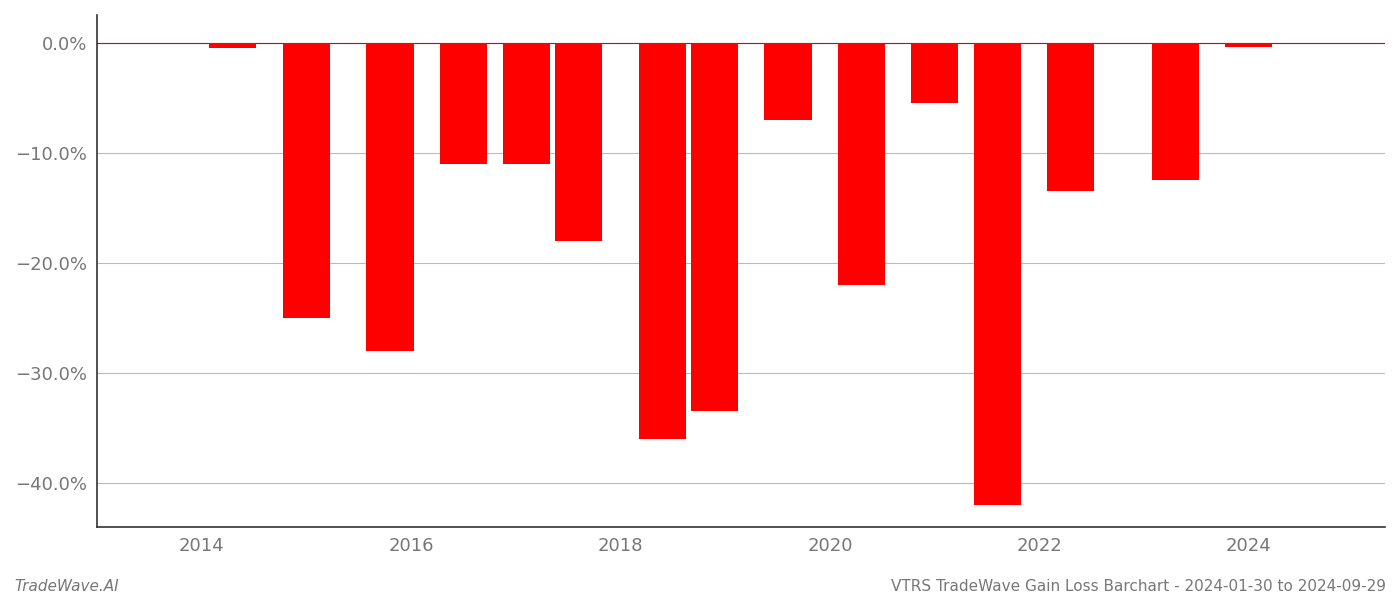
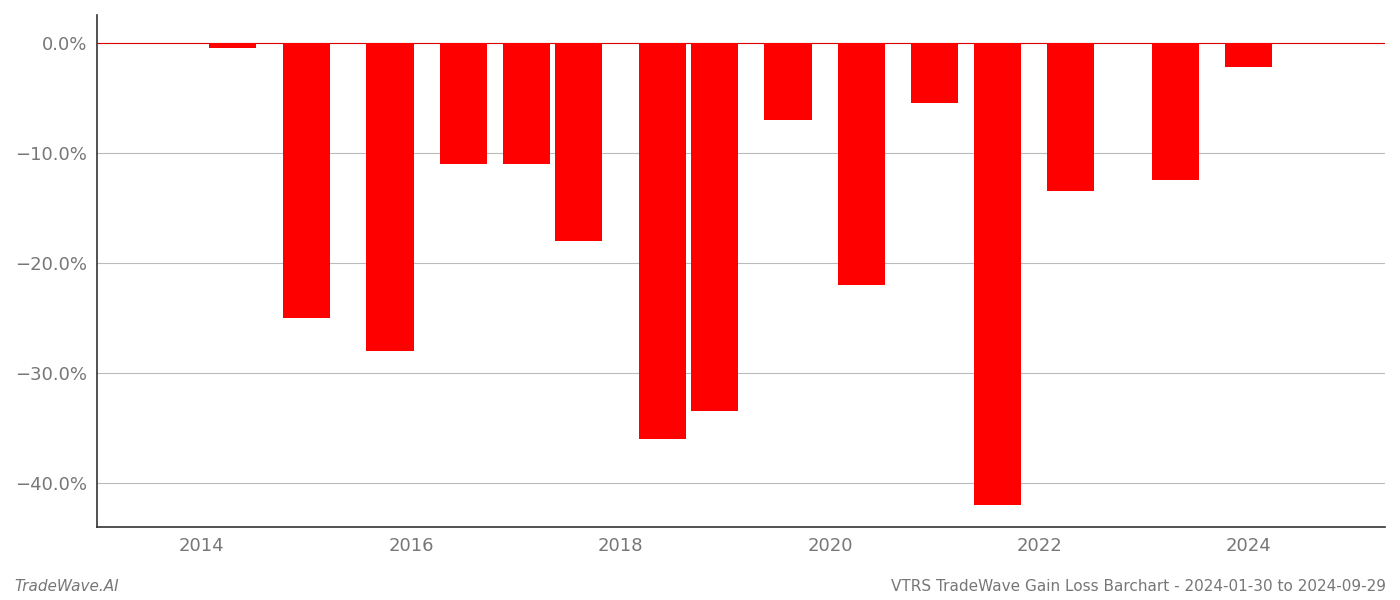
2024: -0.4% -> -2.2%
